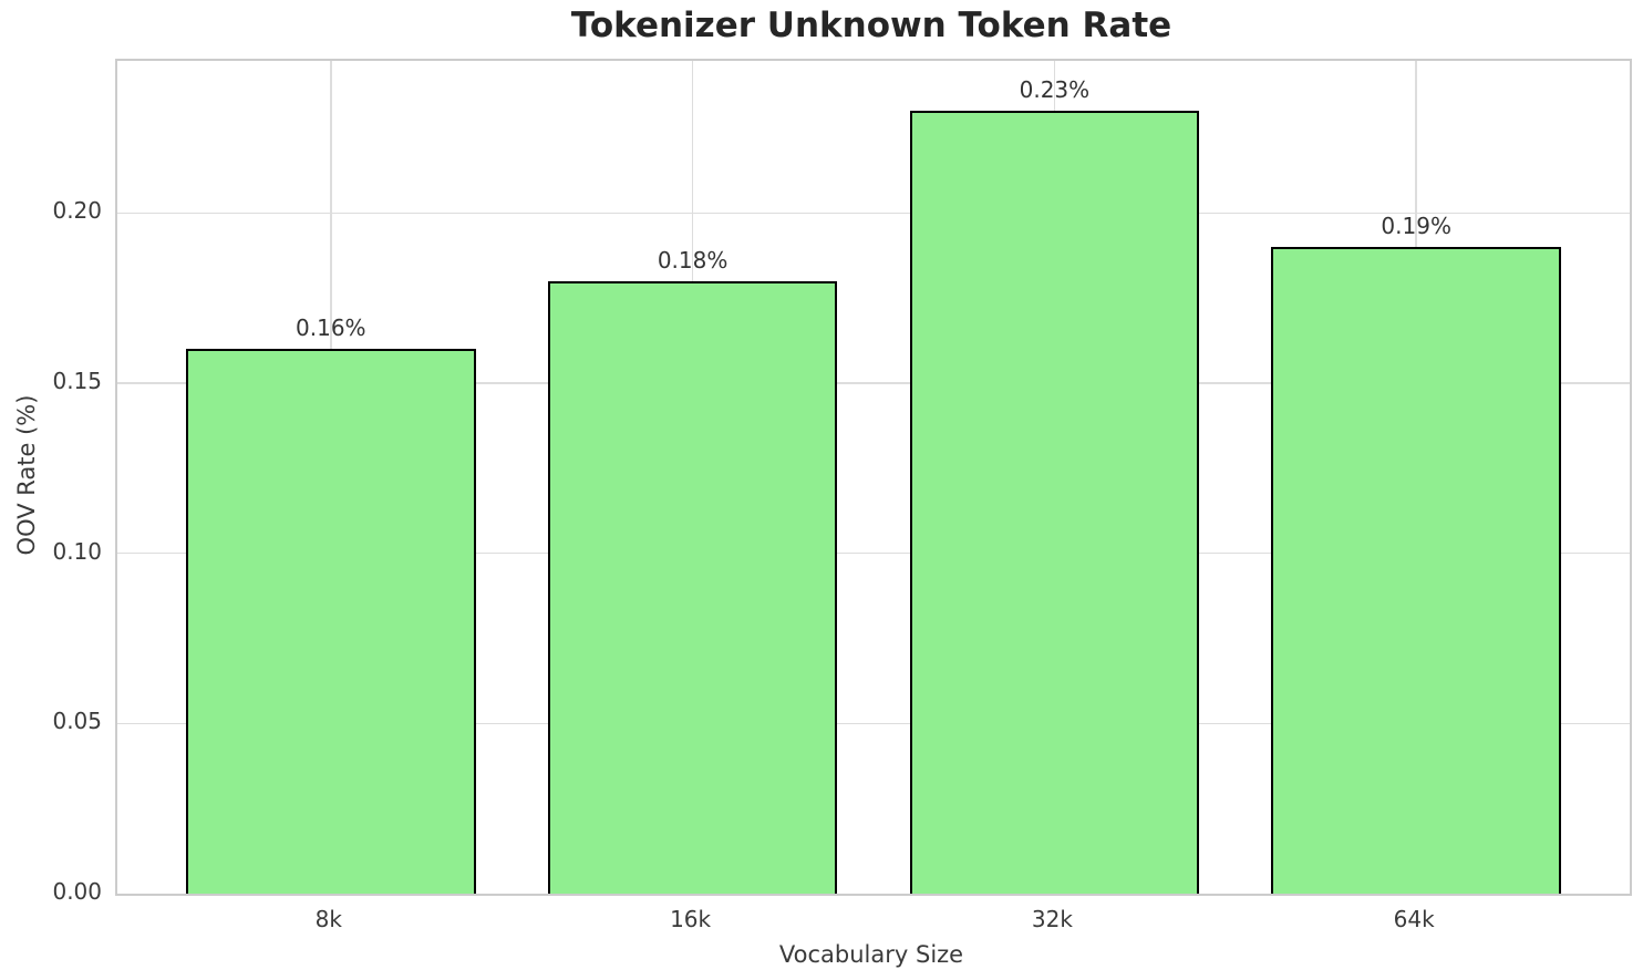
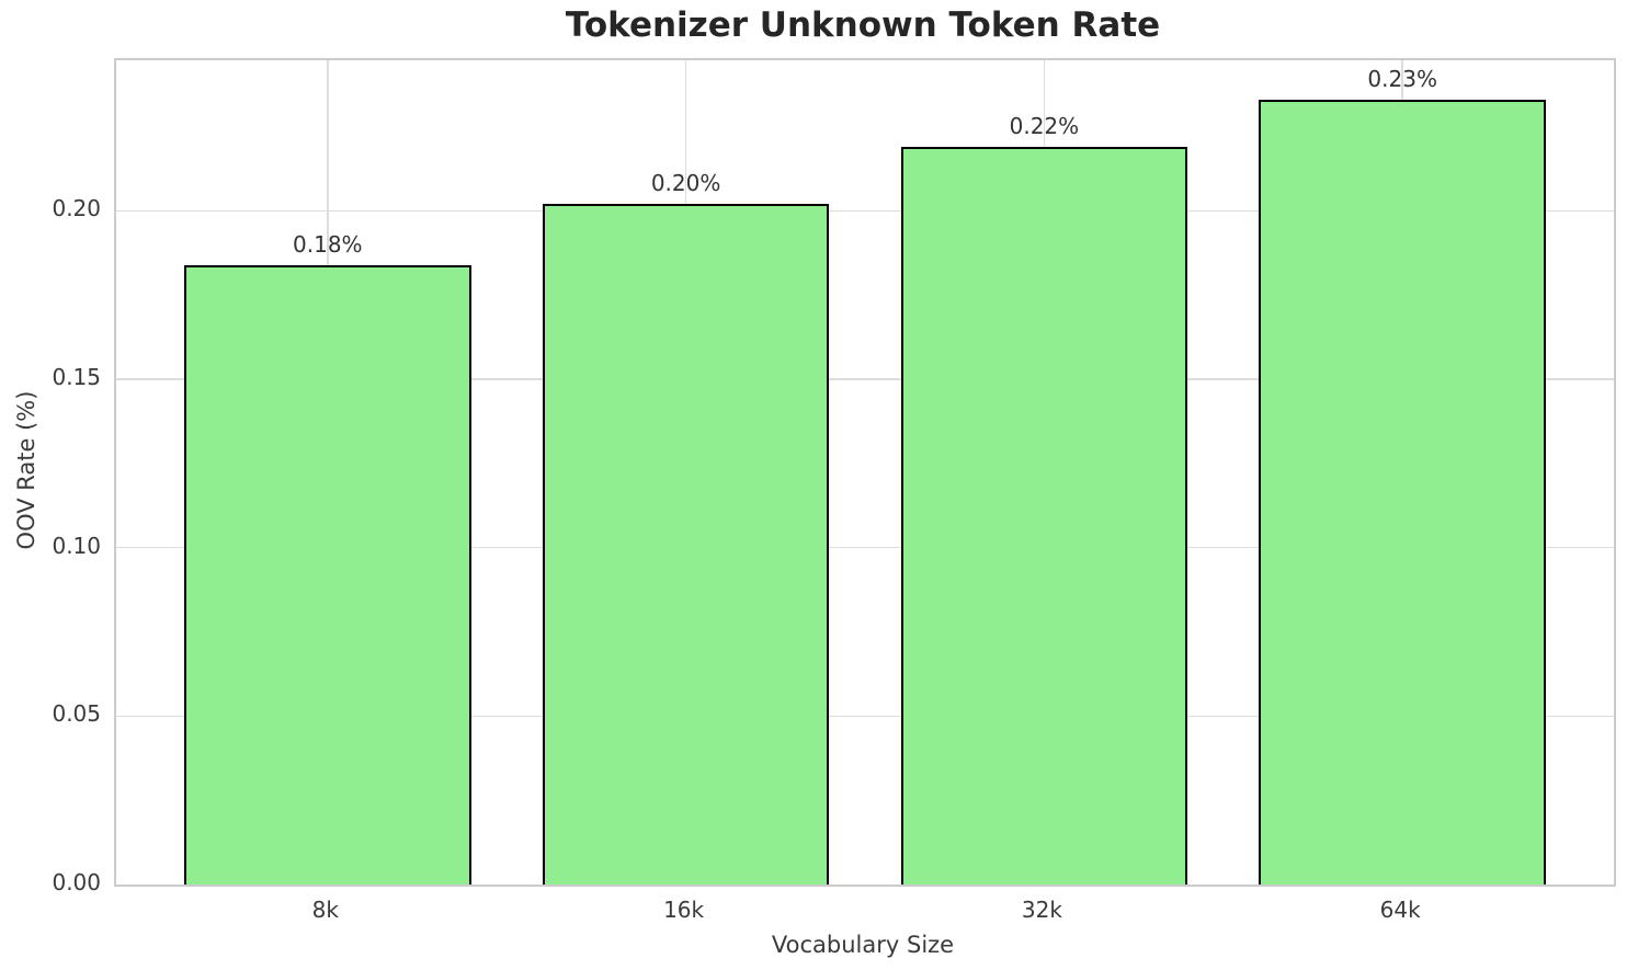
8k: 0.16% -> 0.18%
16k: 0.18% -> 0.20%
32k: 0.23% -> 0.22%
64k: 0.19% -> 0.23%
